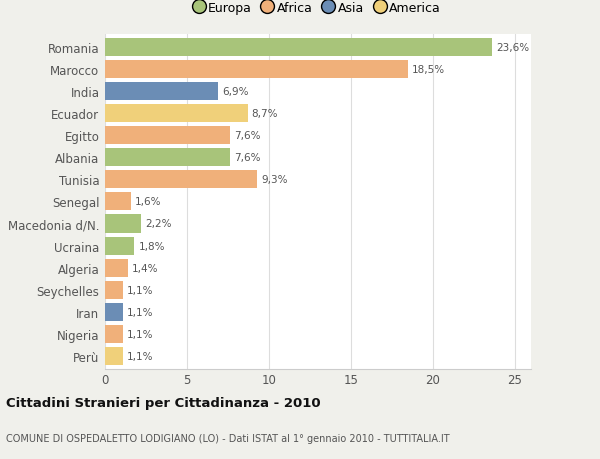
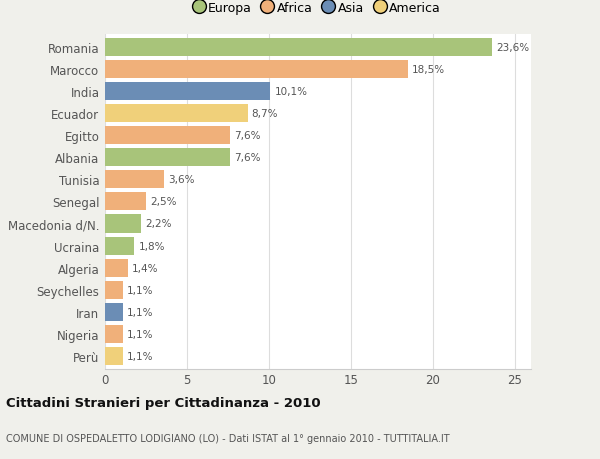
India: 6,9% -> 10,1%
Tunisia: 9,3% -> 3,6%
Senegal: 1,6% -> 2,5%
